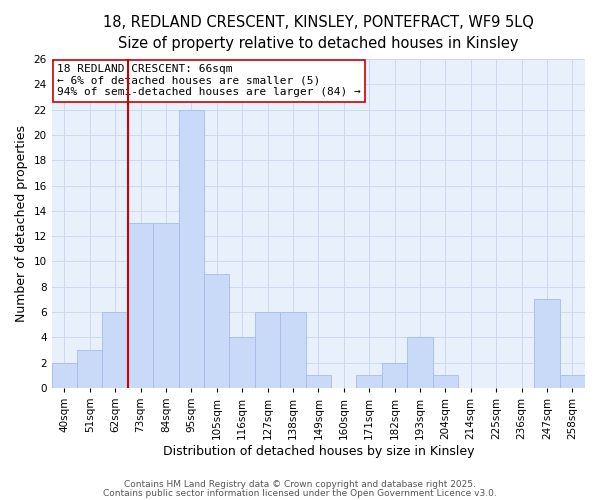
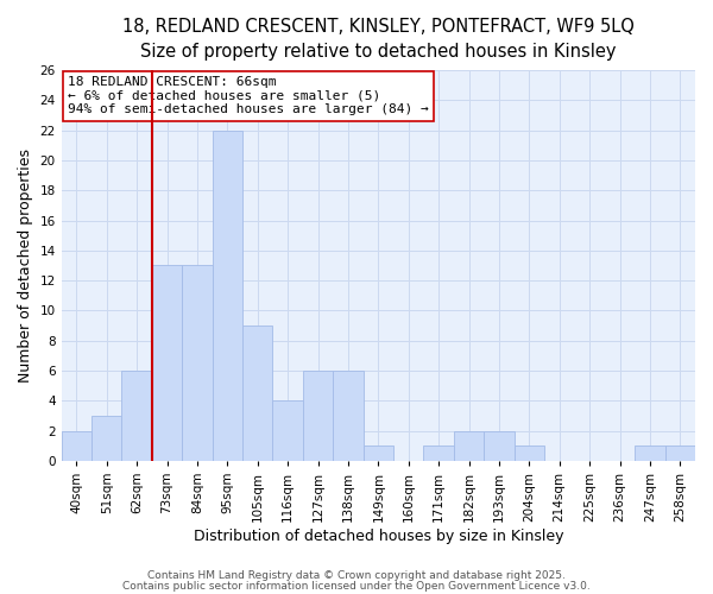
193sqm: 4 -> 2
247sqm: 7 -> 1
